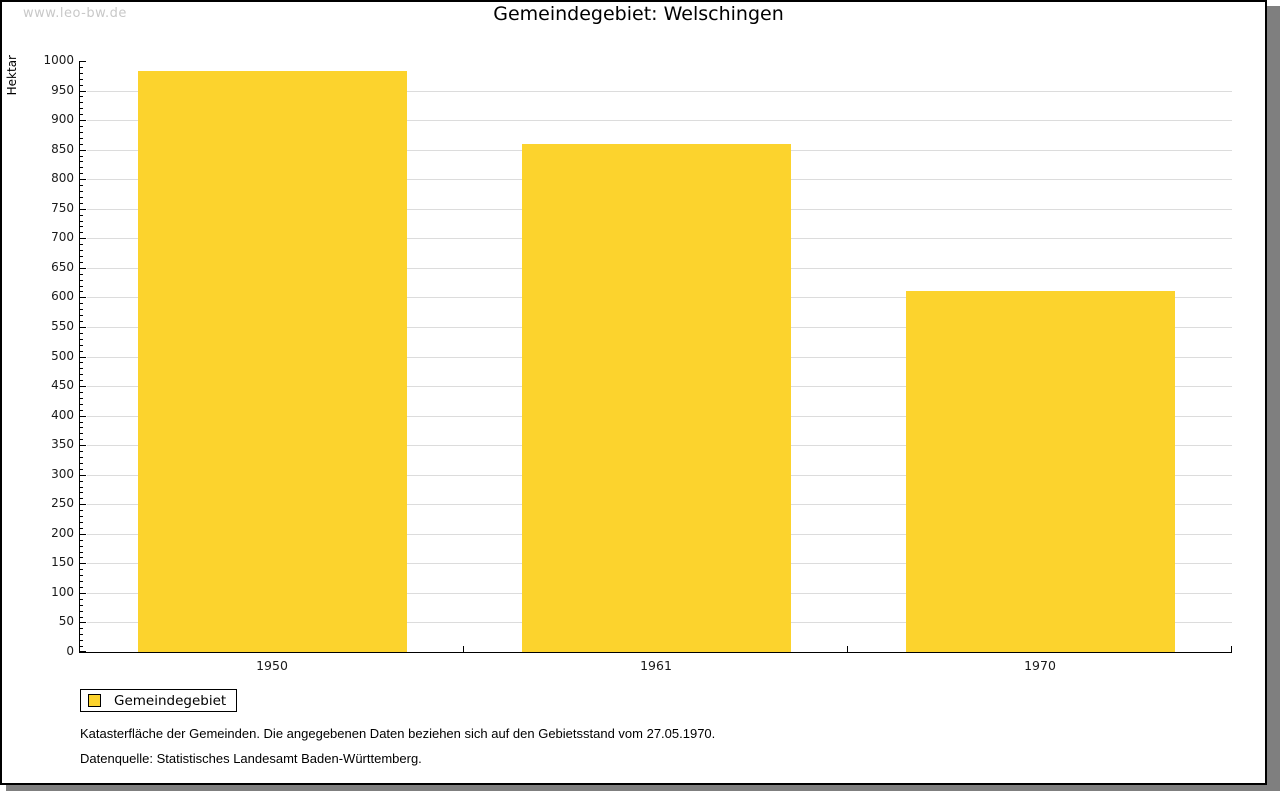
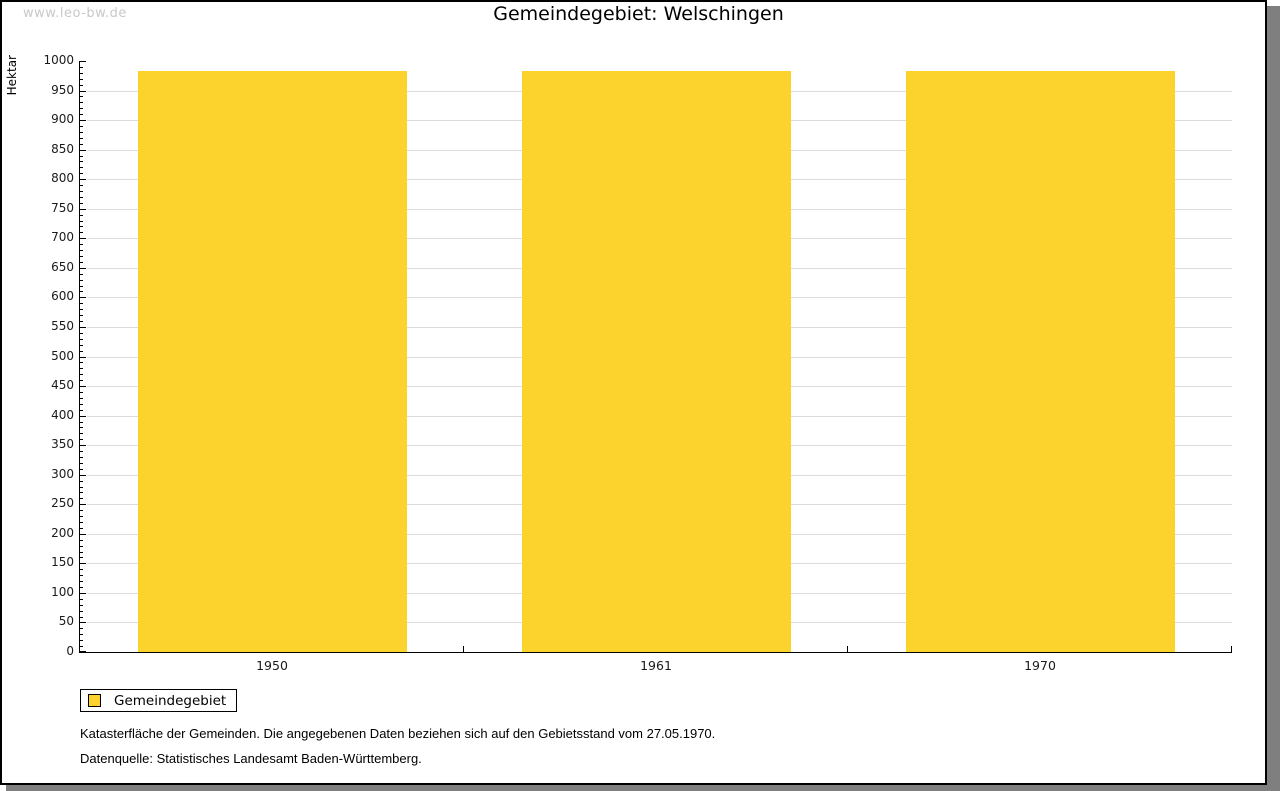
1961: 860 -> 980
1970: 610 -> 980
